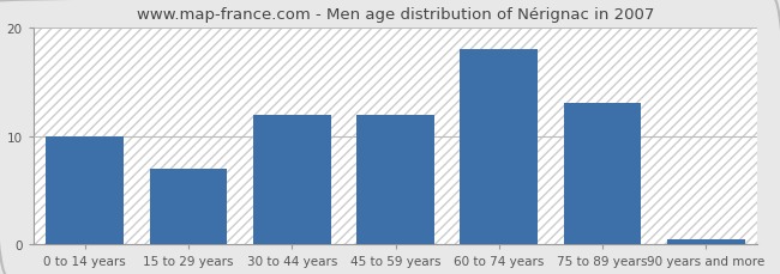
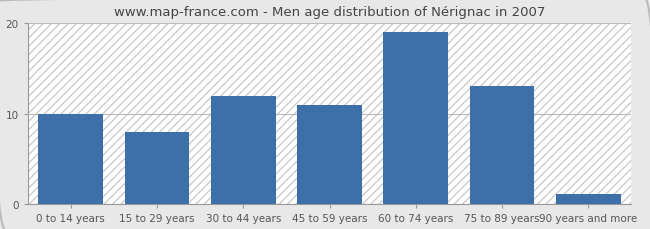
15 to 29 years: 7.0 -> 8.0
45 to 59 years: 12.0 -> 11.0
60 to 74 years: 18.0 -> 19.0
90 years and more: 0.5 -> 1.2
